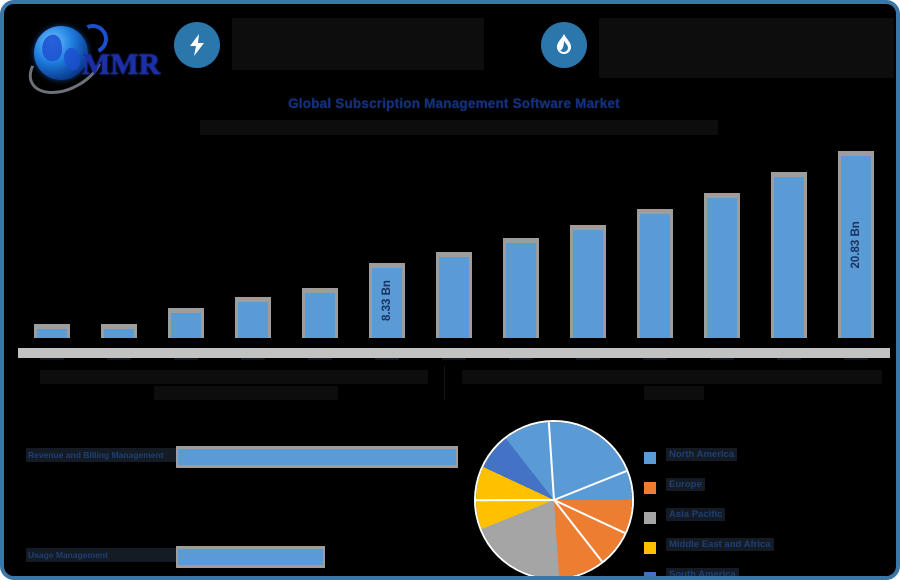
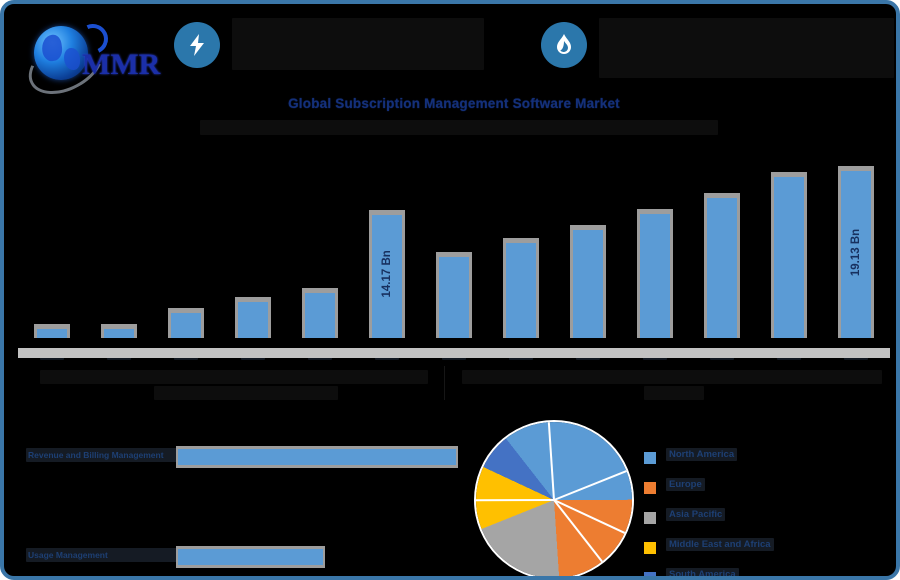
2025: 8.33 -> 14.17
2032: 20.83 -> 19.13
